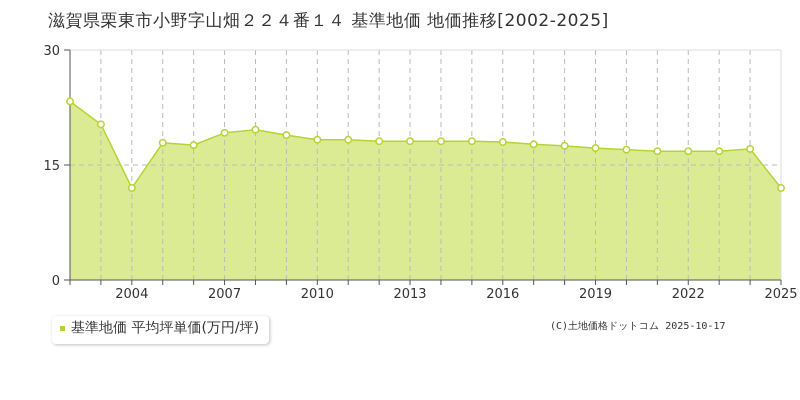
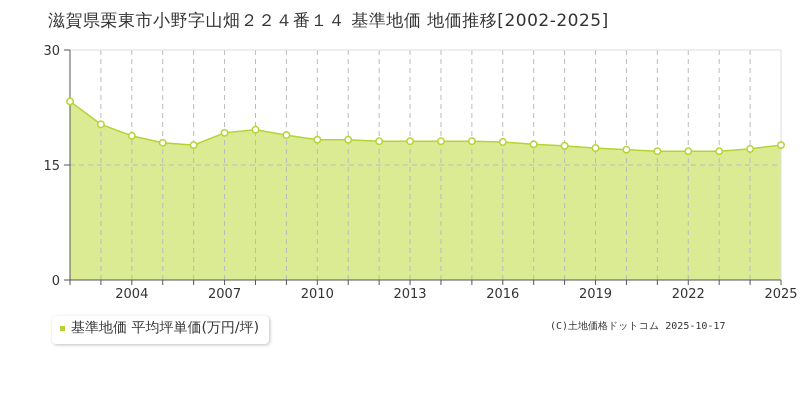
2004: 12 -> 19
2025: 12 -> 18
